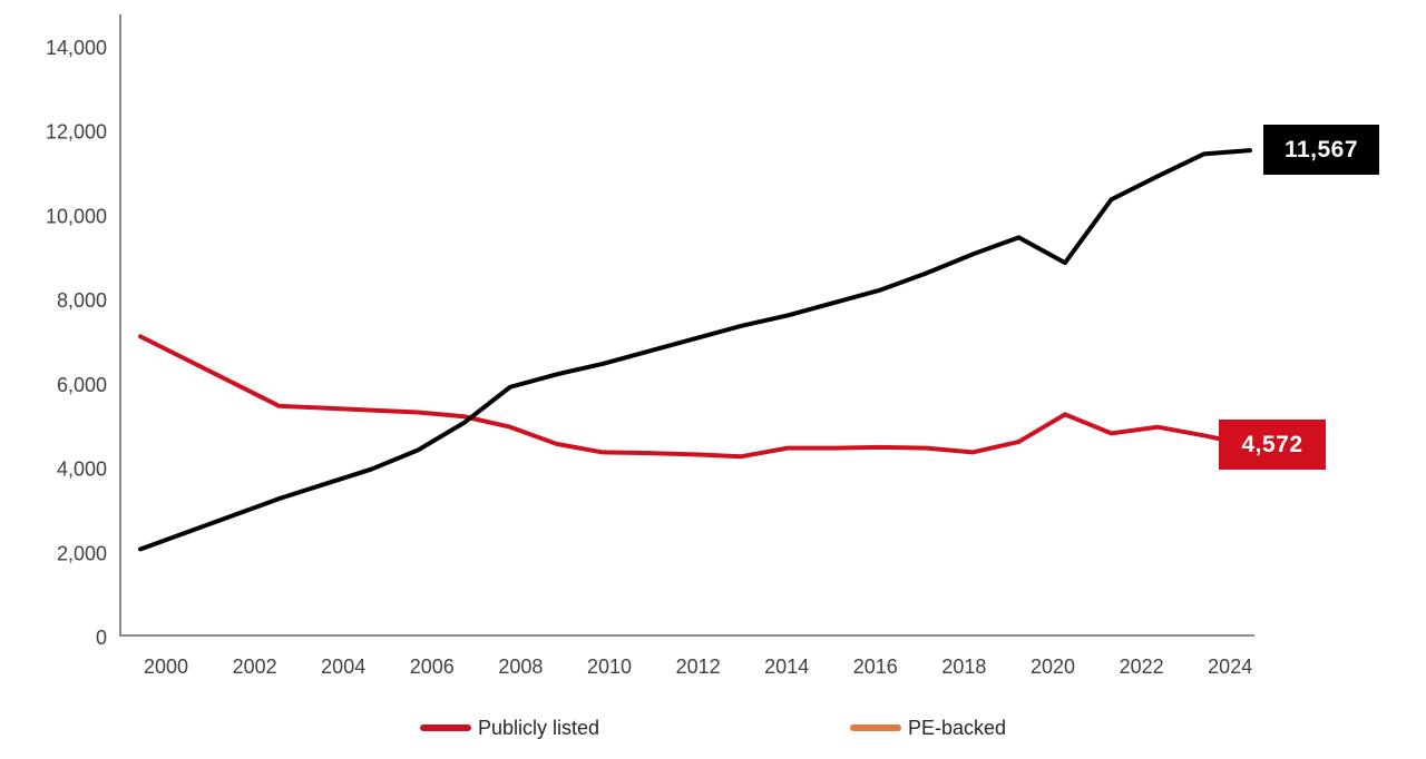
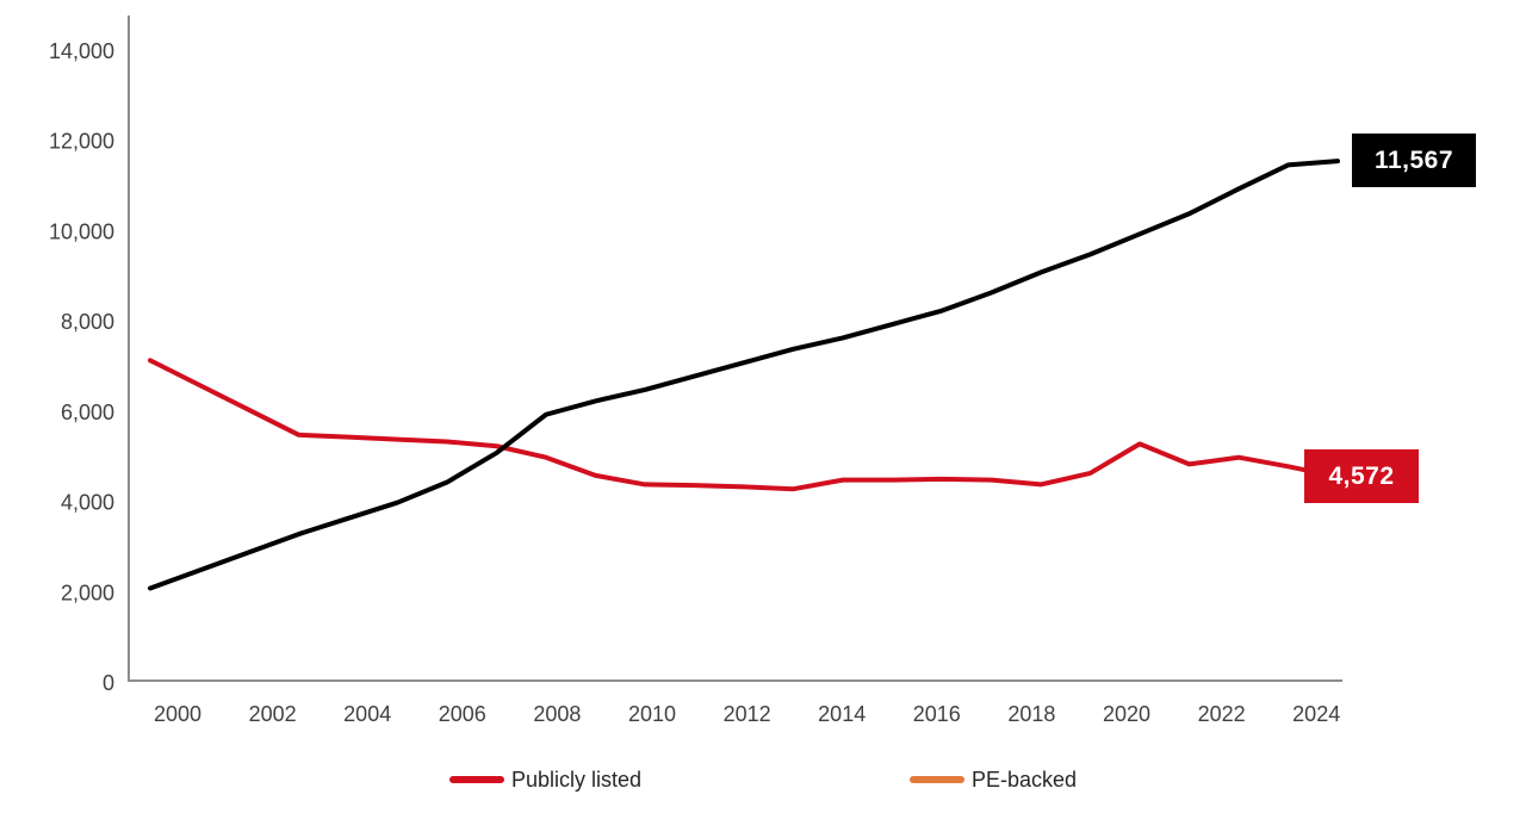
PE-backed/2020: 8900 -> 10000
